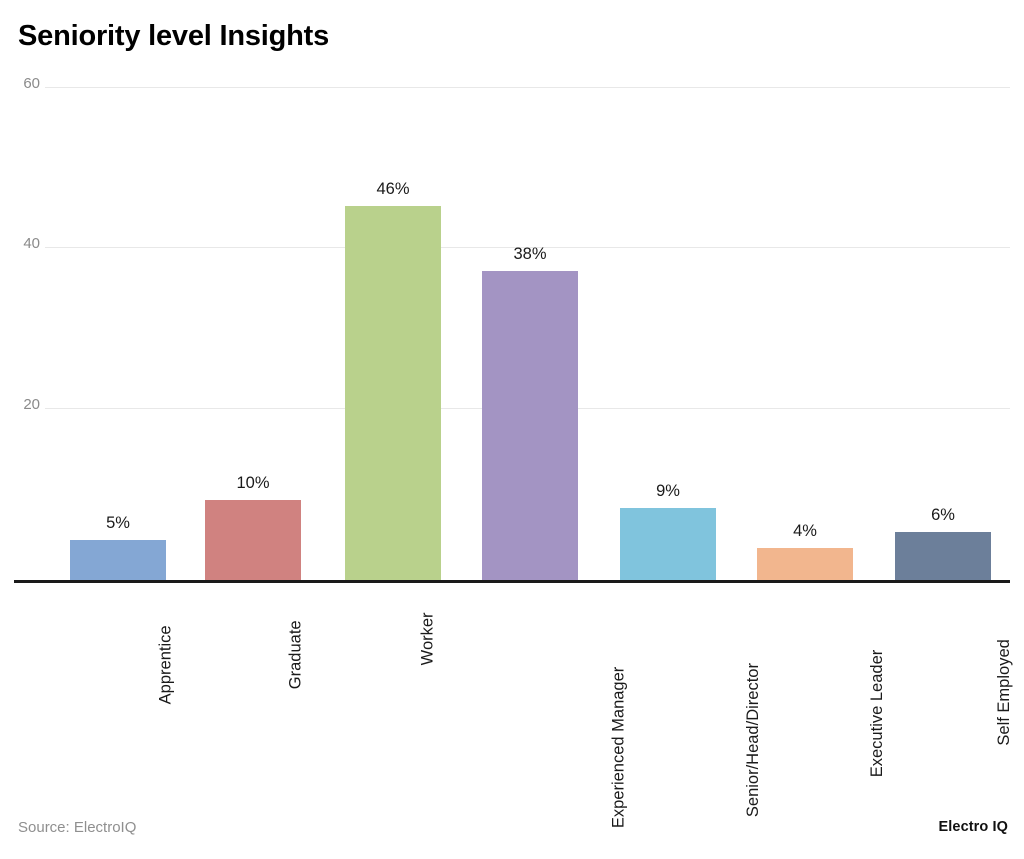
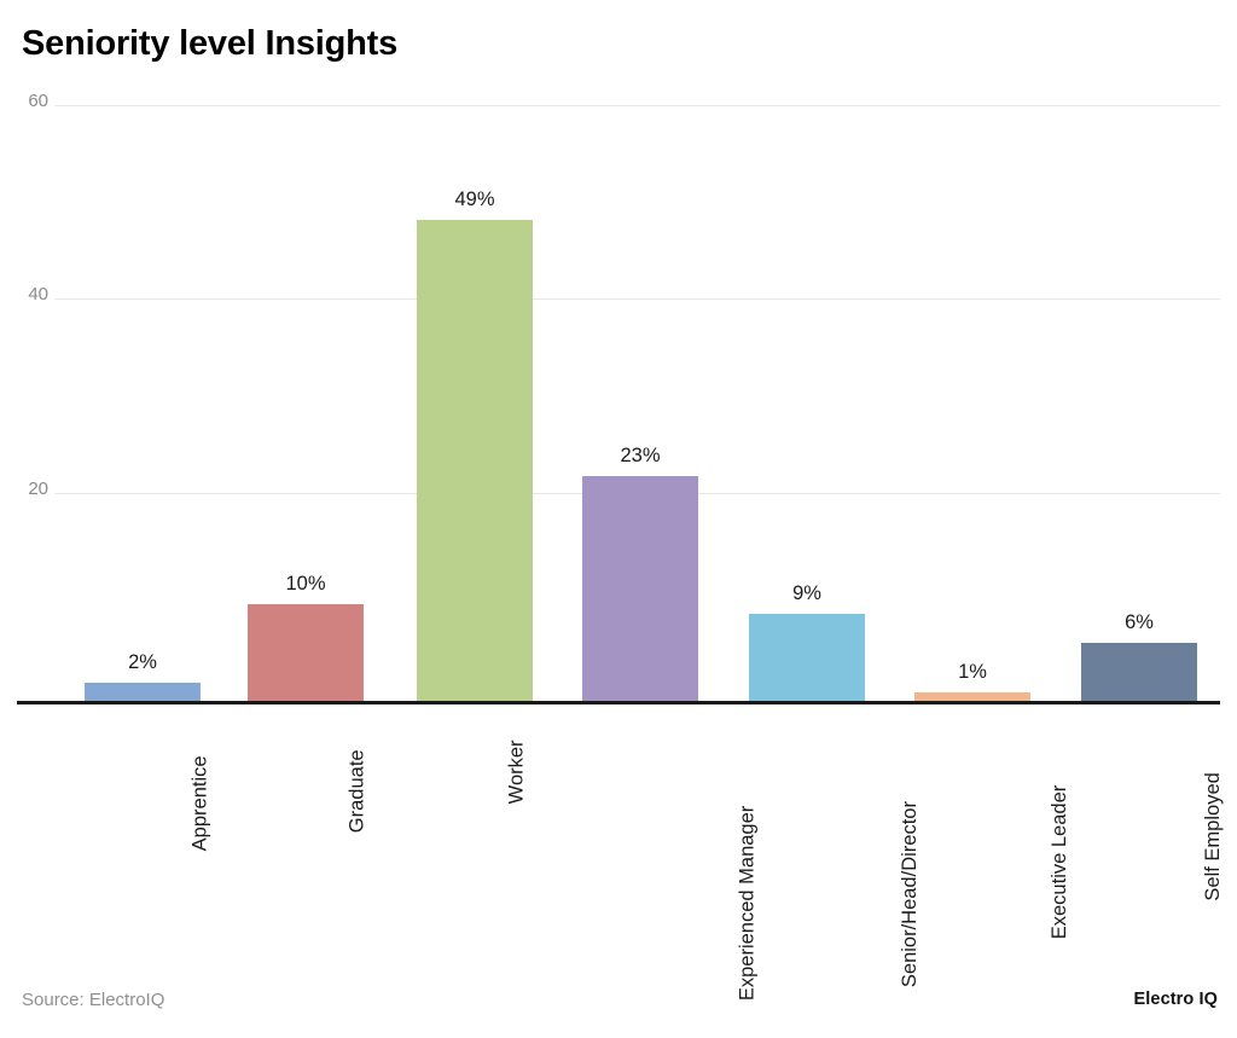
Apprentice: 5% -> 2%
Worker: 46% -> 49%
Experienced Manager: 38% -> 23%
Executive Leader: 4% -> 1%
